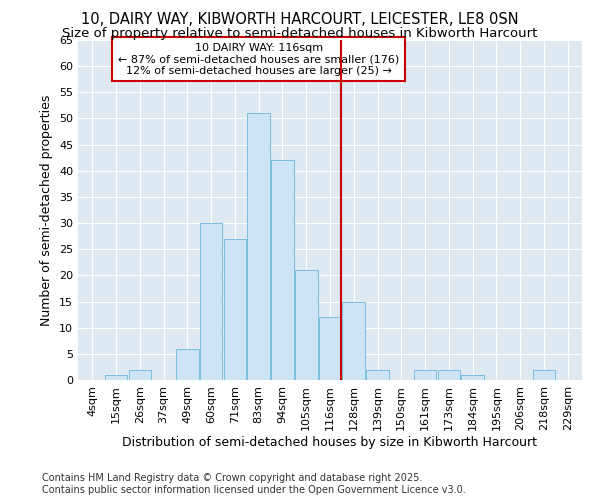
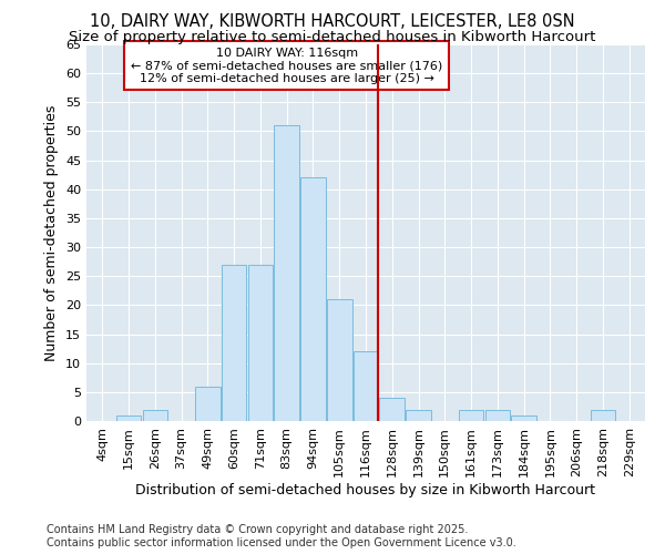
60sqm: 30 -> 27
128sqm: 15 -> 4
